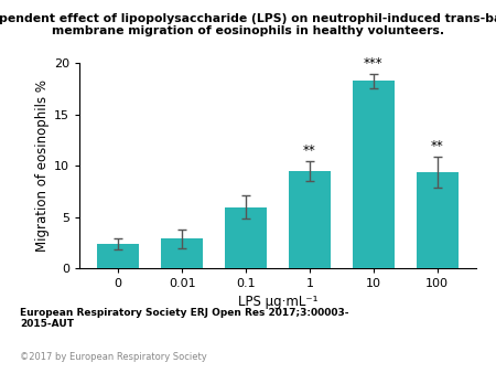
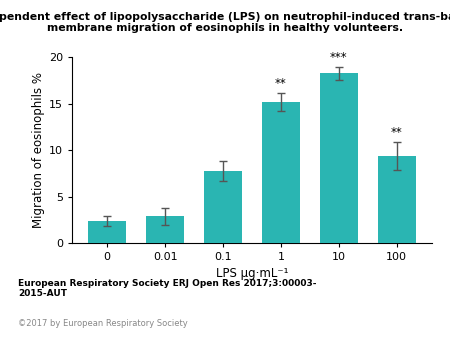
0.1: 6.0 -> 7.8
1: 9.5 -> 15.2
